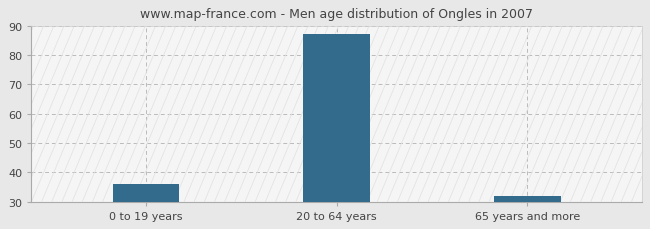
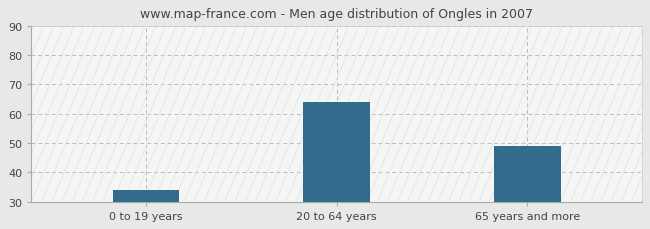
0 to 19 years: 36 -> 34
20 to 64 years: 87 -> 64
65 years and more: 32 -> 49
